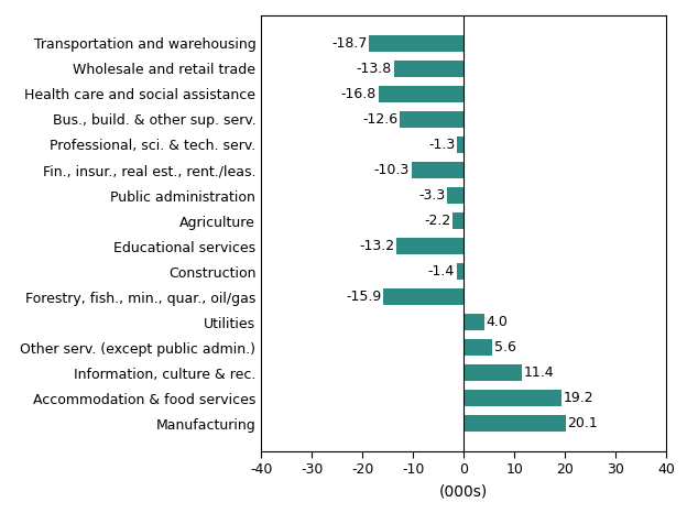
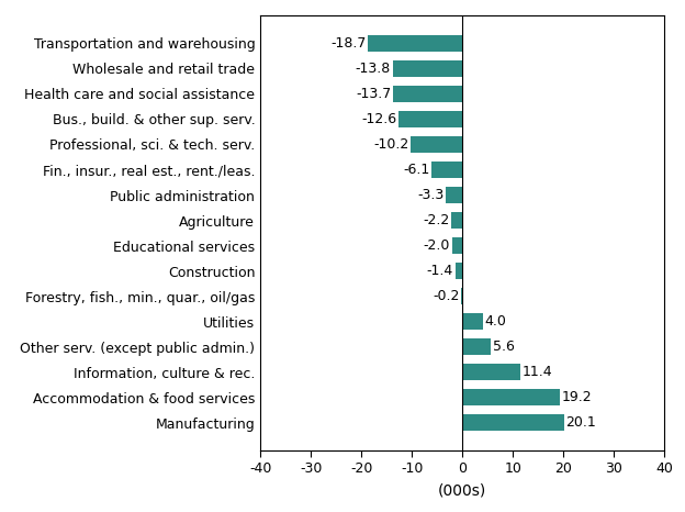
Health care and social assistance: -16.8 -> -13.7
Professional, sci. & tech. serv.: -1.3 -> -10.2
Fin., insur., real est., rent./leas.: -10.3 -> -6.1
Educational services: -13.2 -> -2.0
Forestry, fish., min., quar., oil/gas: -15.9 -> -0.2
